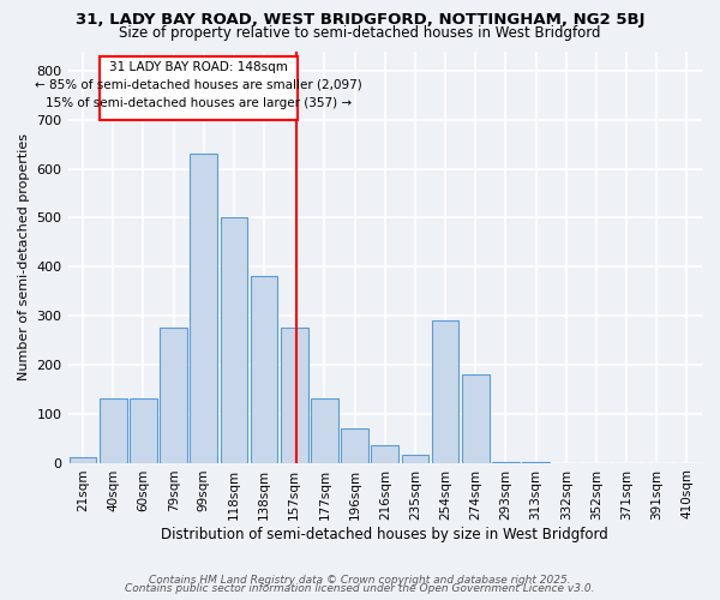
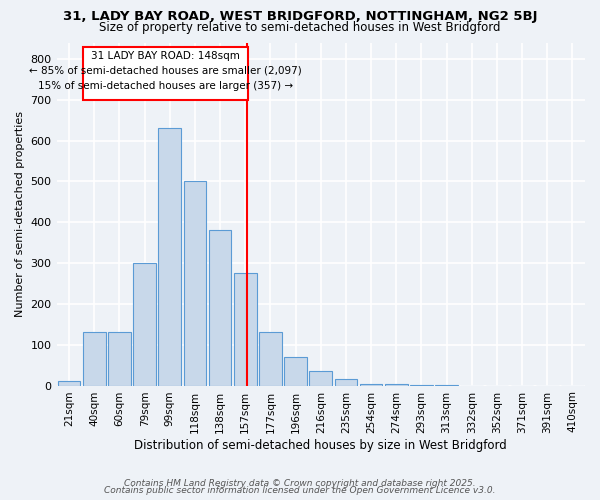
79sqm: 275 -> 300
254sqm: 290 -> 5
274sqm: 180 -> 5
